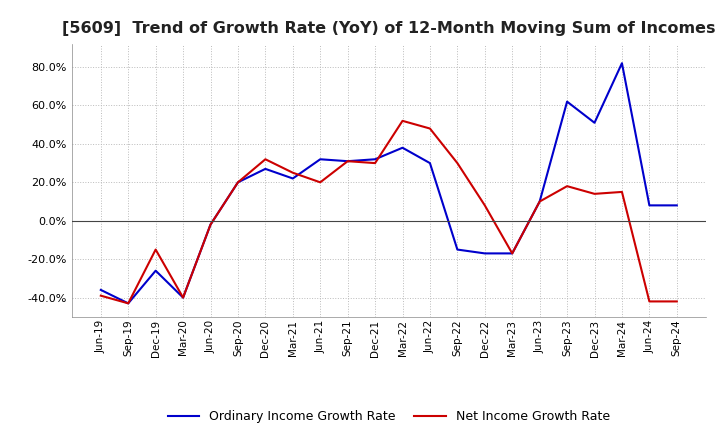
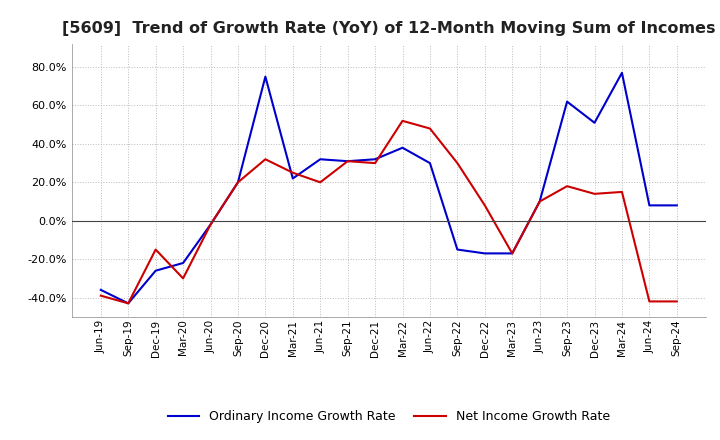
Ordinary Income Growth Rate/Mar-20: -40% -> -22%
Net Income Growth Rate/Mar-20: -40% -> -30%
Ordinary Income Growth Rate/Dec-20: 27% -> 75%
Ordinary Income Growth Rate/Mar-24: 82% -> 77%
